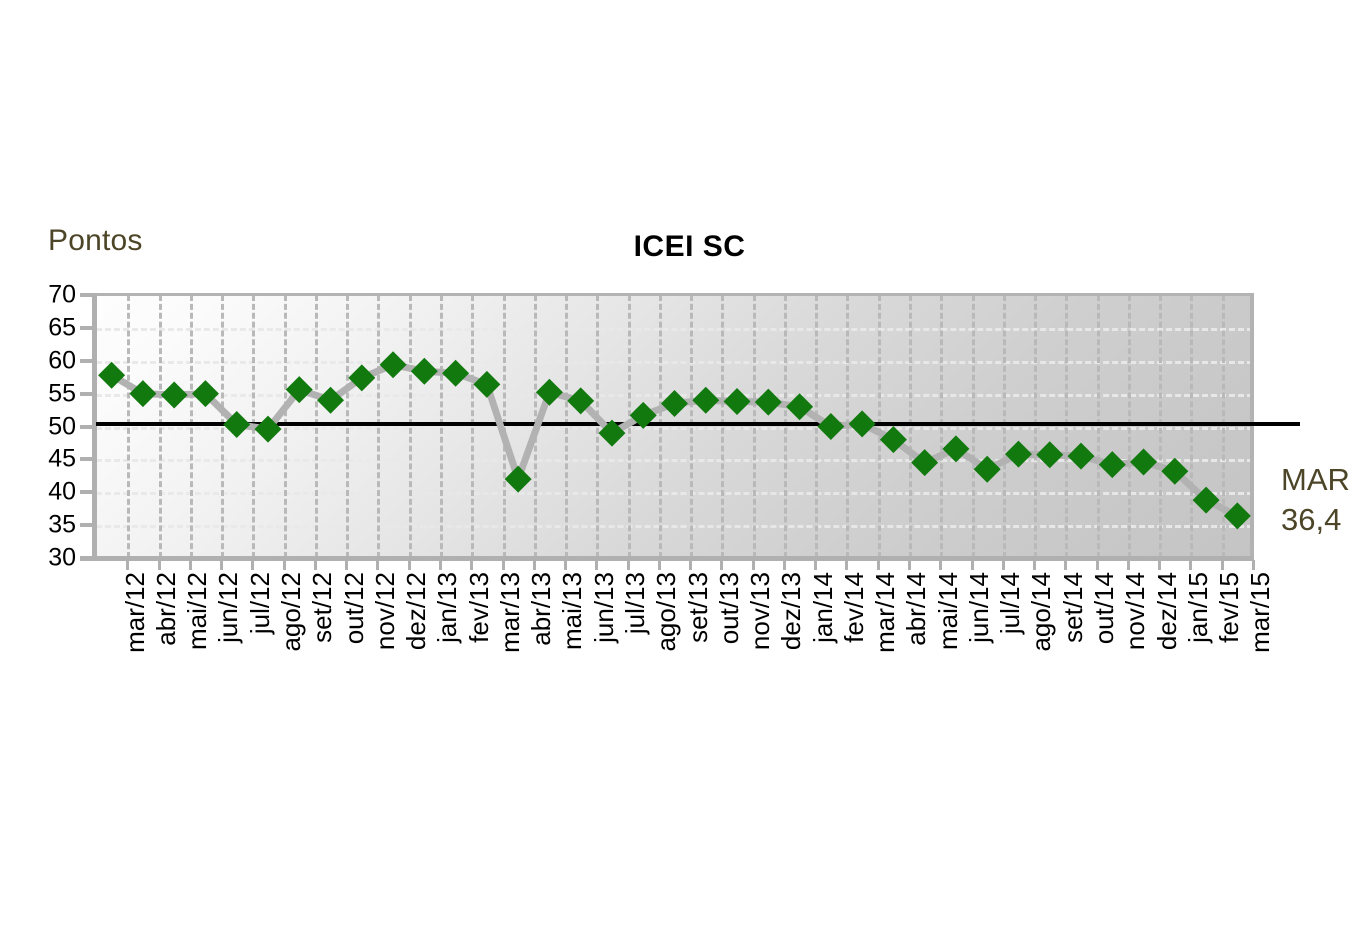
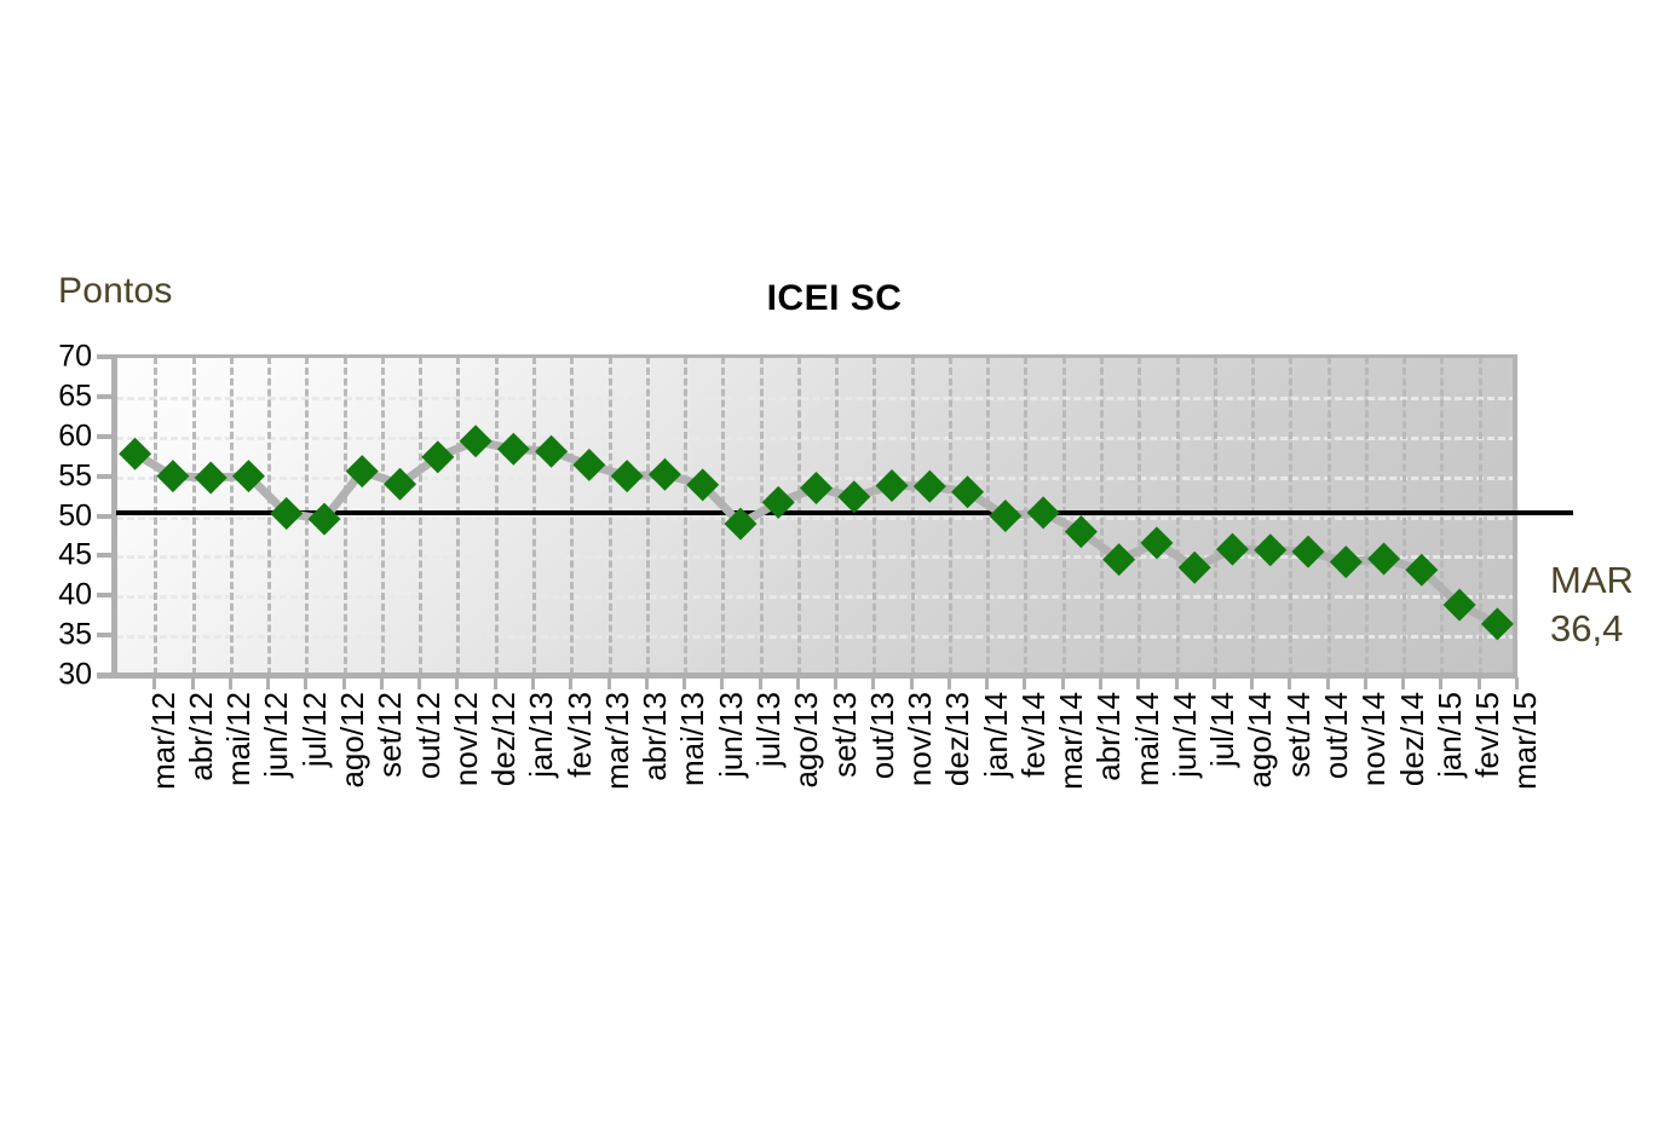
abr/13: 42 -> 55
out/13: 54 -> 52
